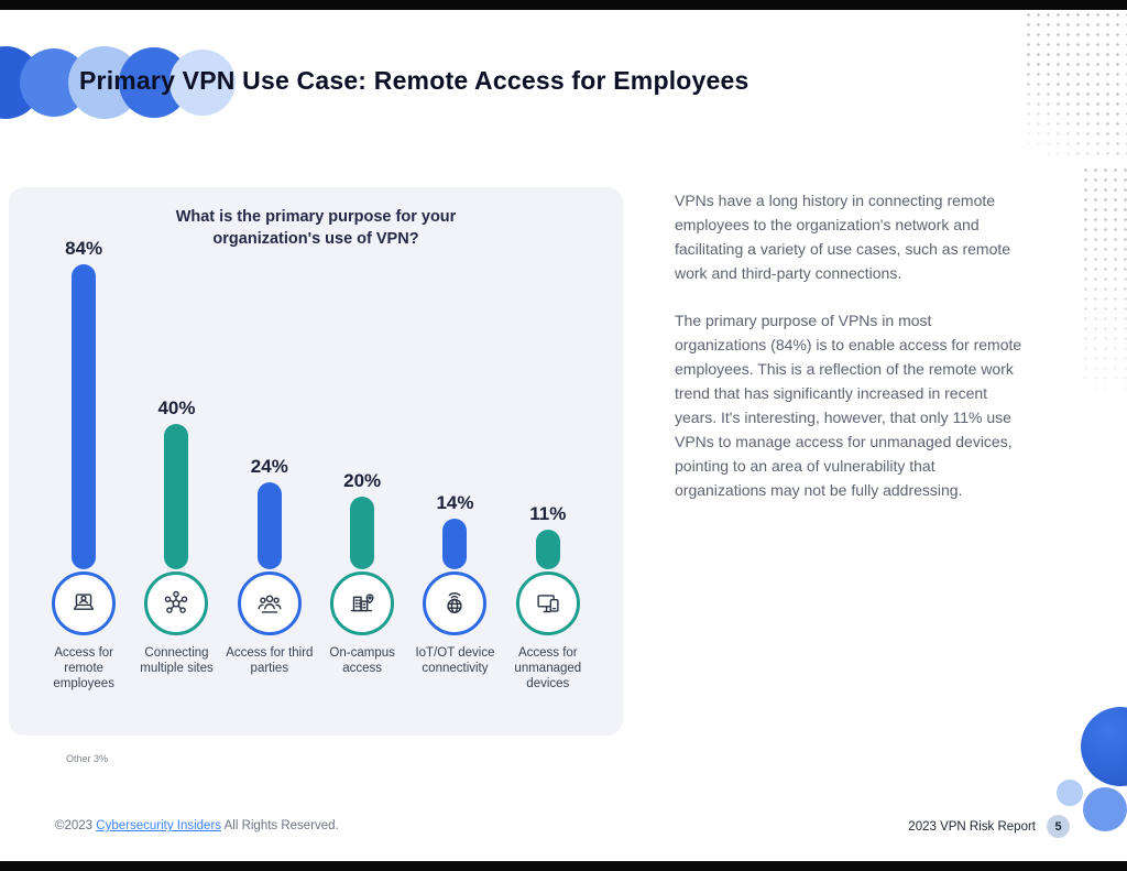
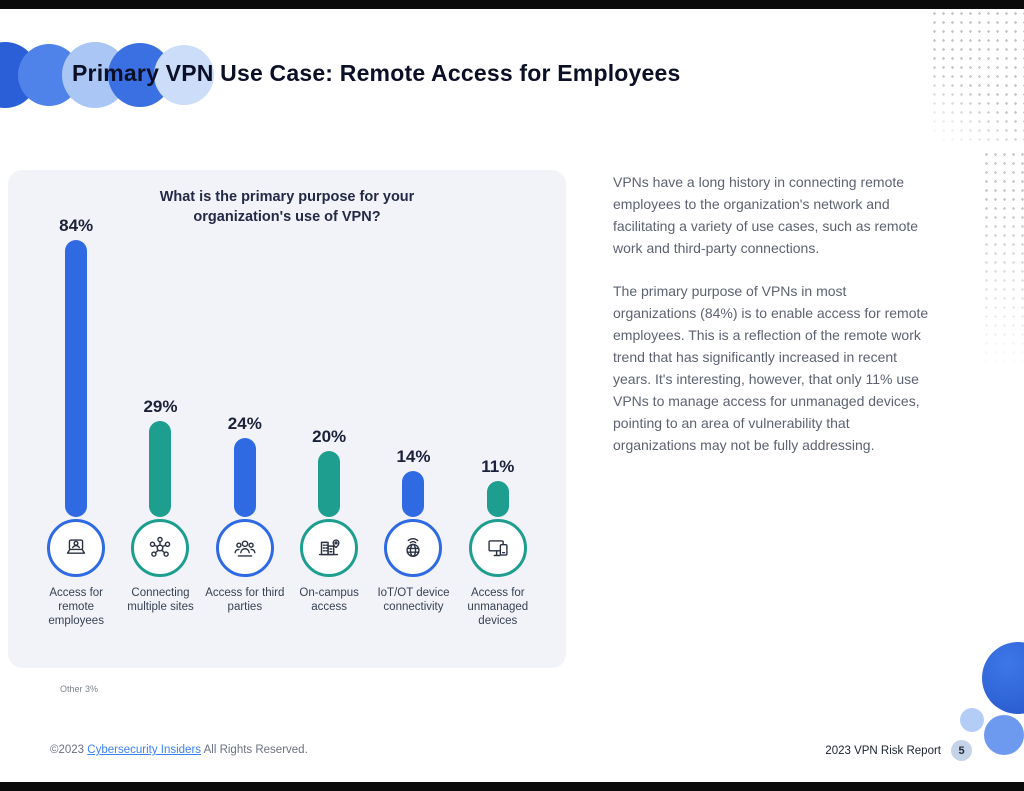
Connecting multiple sites: 40% -> 29%
